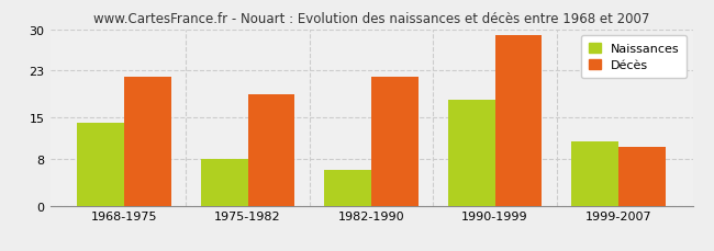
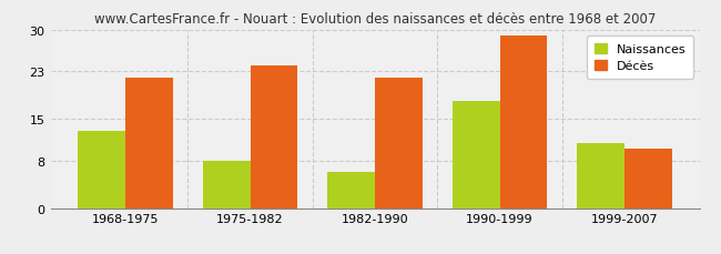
Naissances/1968-1975: 14 -> 13
Décès/1975-1982: 19 -> 24
